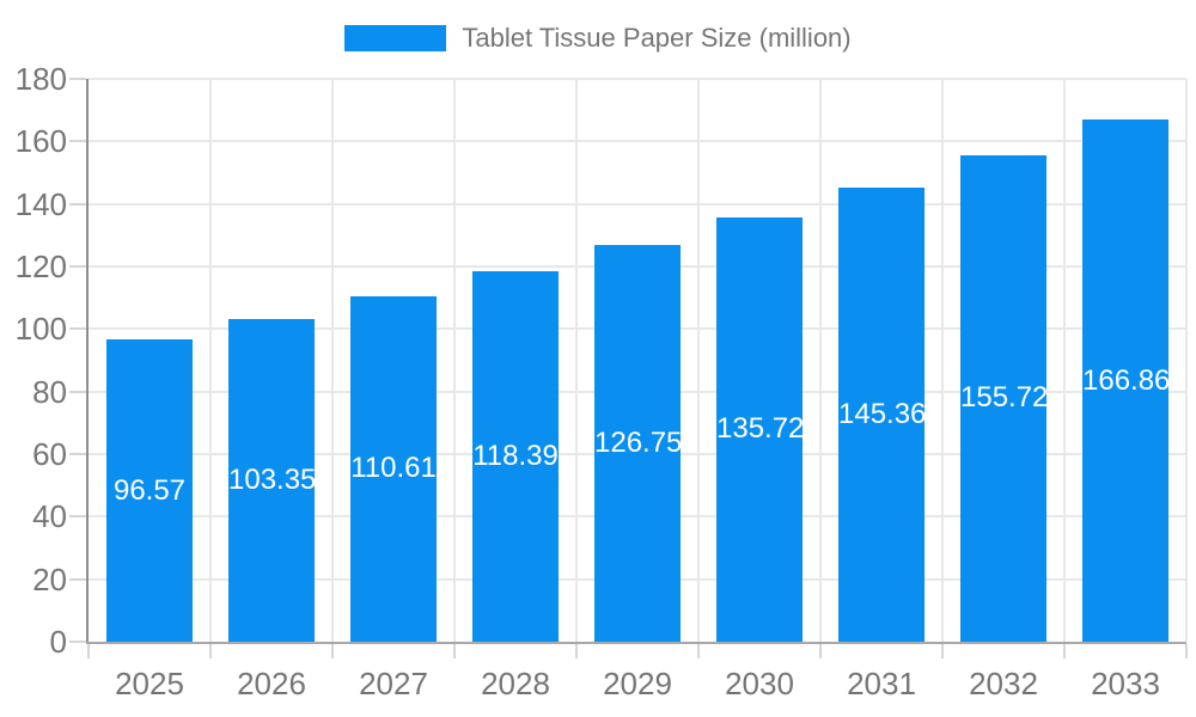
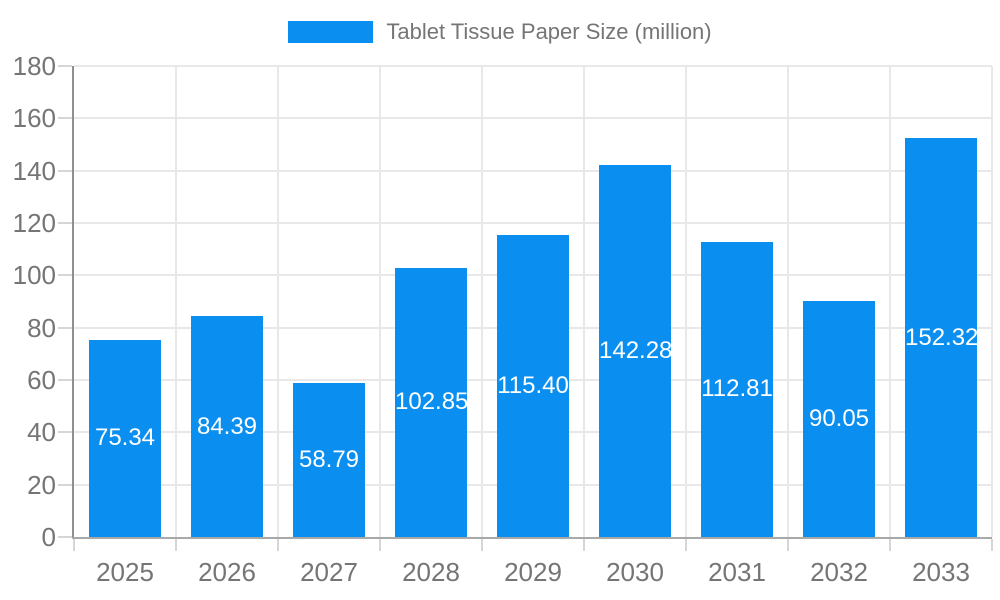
2025: 96.57 -> 75.34
2026: 103.35 -> 84.39
2027: 110.61 -> 58.79
2028: 118.39 -> 102.85
2029: 126.75 -> 115.40
2030: 135.72 -> 142.28
2031: 145.36 -> 112.81
2032: 155.72 -> 90.05
2033: 166.86 -> 152.32
